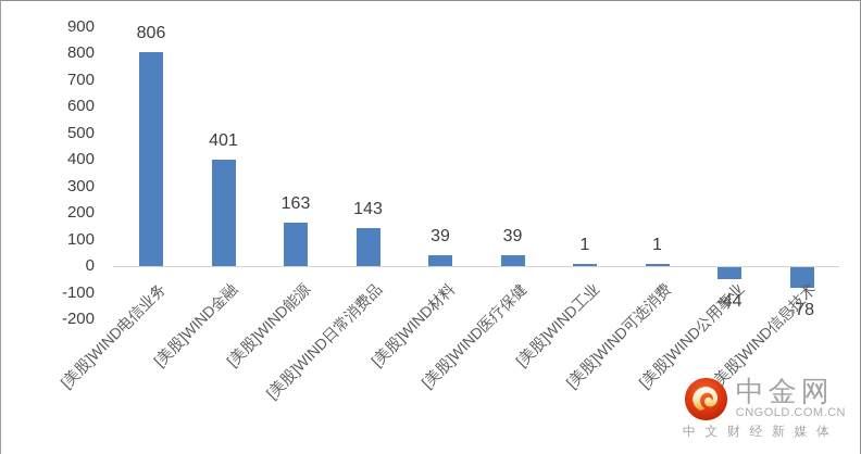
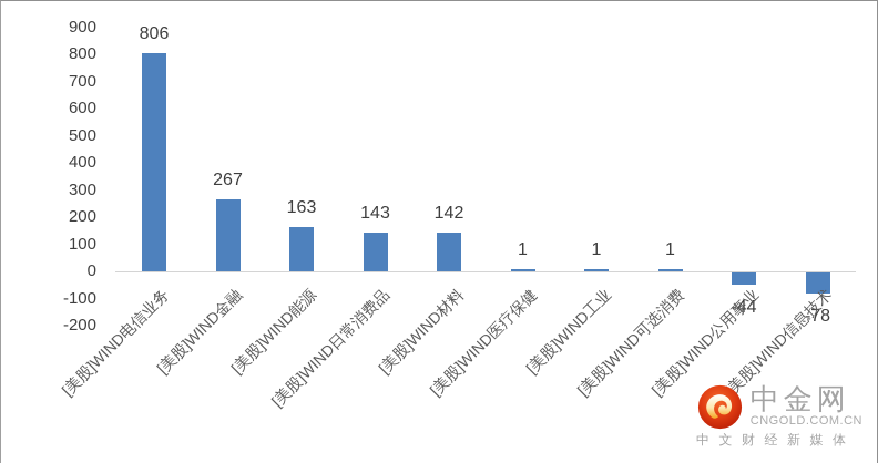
[美股]WIND金融: 401 -> 267
[美股]WIND材料: 39 -> 142
[美股]WIND医疗保健: 39 -> 1
